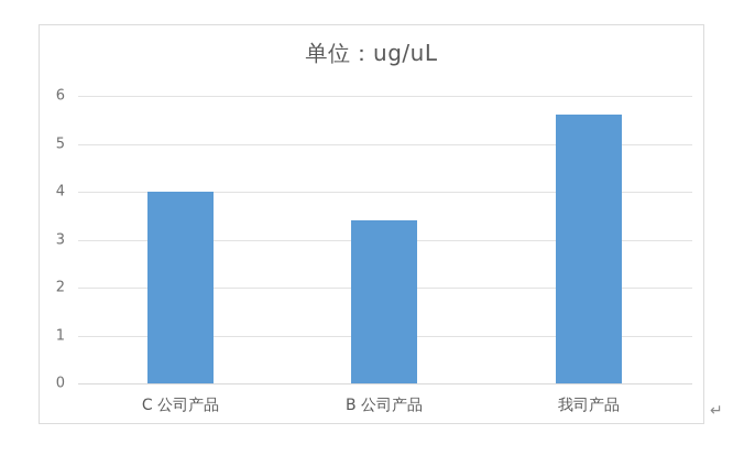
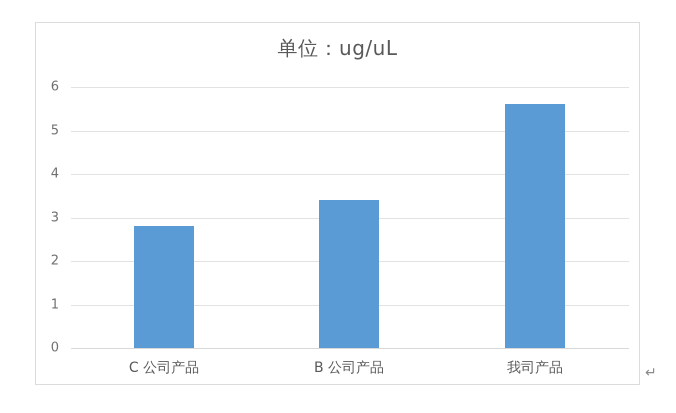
C 公司产品: 4.0 -> 2.8
